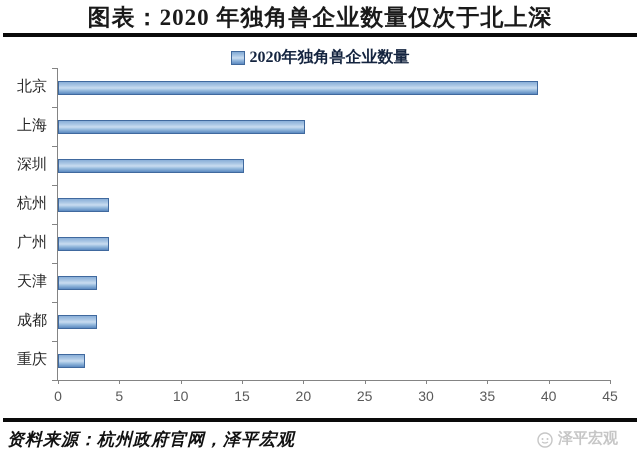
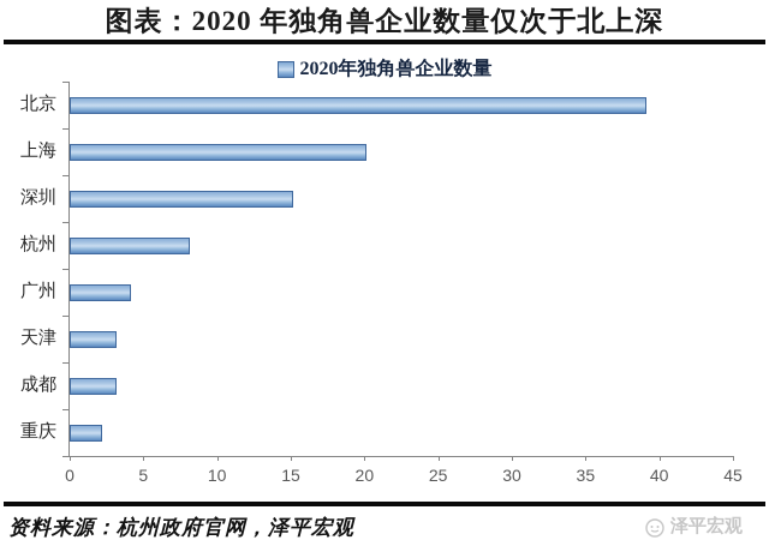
杭州: 4 -> 8
